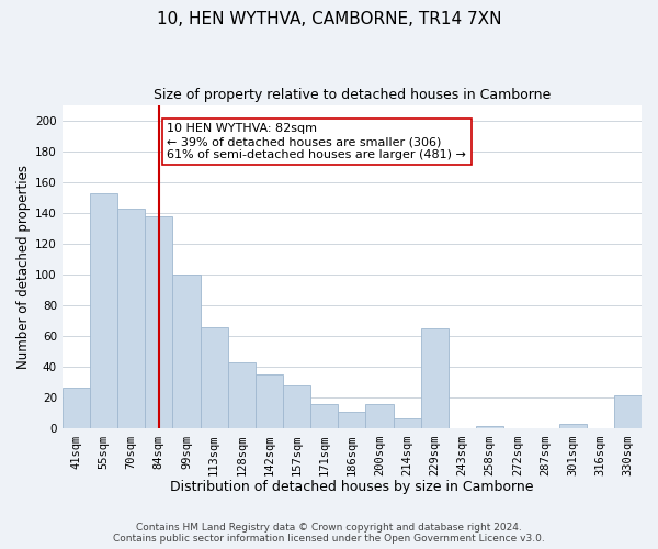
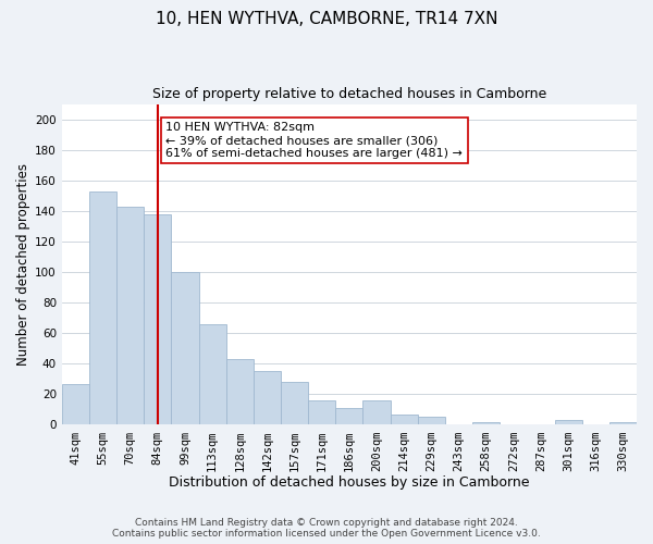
229sqm: 65 -> 5
330sqm: 22 -> 2
